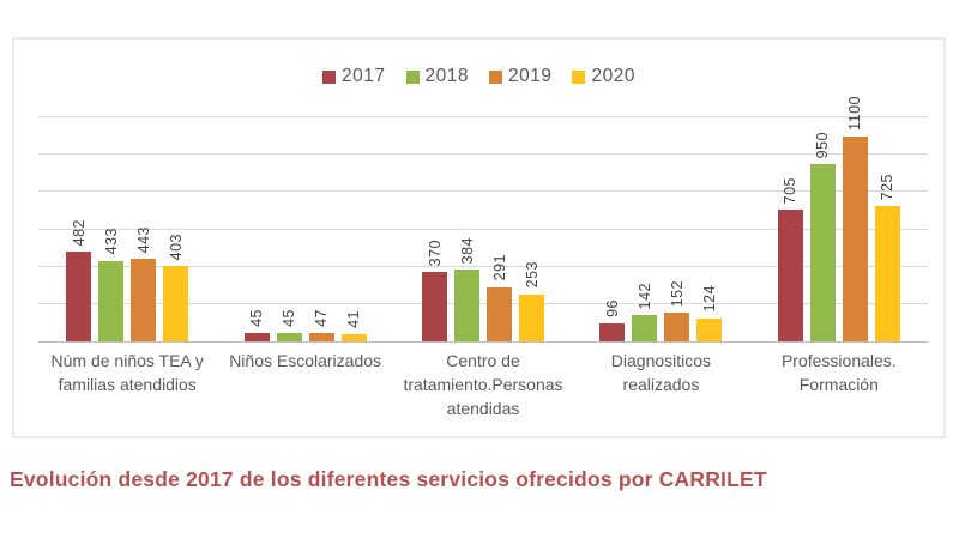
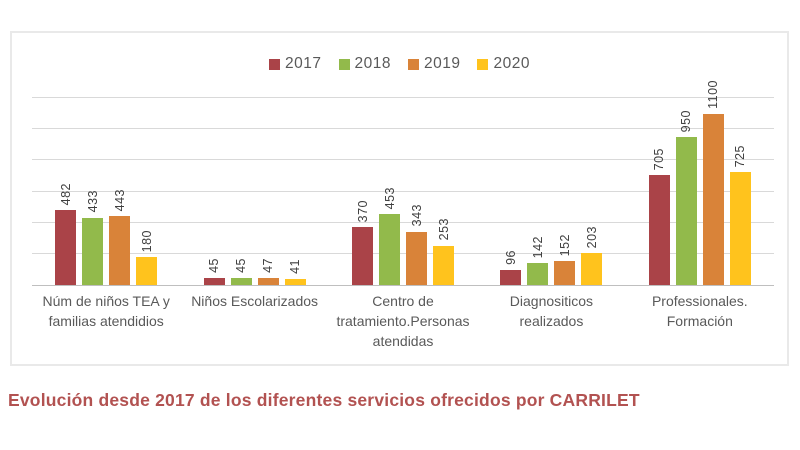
2020/Núm de niños TEA y familias atendidios: 403 -> 180
2018/Centro de tratamiento.Personas atendidas: 384 -> 453
2019/Centro de tratamiento.Personas atendidas: 291 -> 343
2020/Diagnositicos realizados: 124 -> 203
